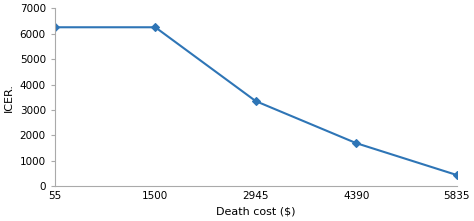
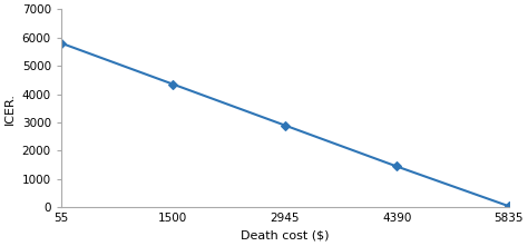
55: 6250 -> 5800
1500: 6250 -> 4350
2945: 3350 -> 2900
4390: 1700 -> 1450
5835: 450 -> 50
